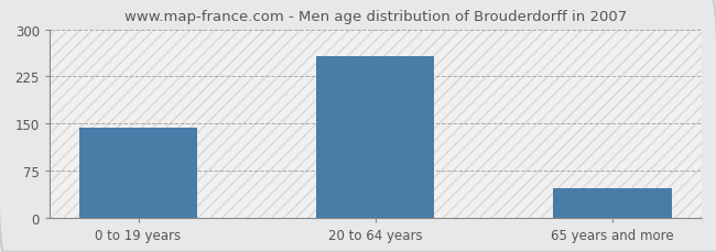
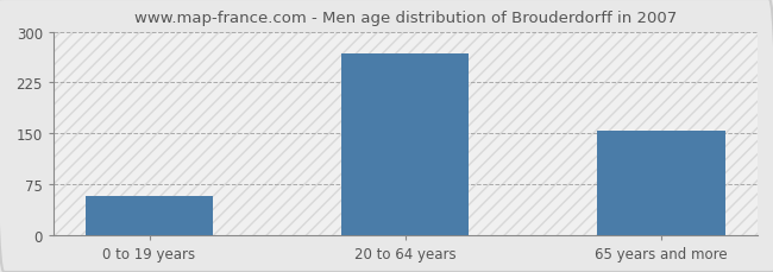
0 to 19 years: 143 -> 58
20 to 64 years: 257 -> 268
65 years and more: 47 -> 154
